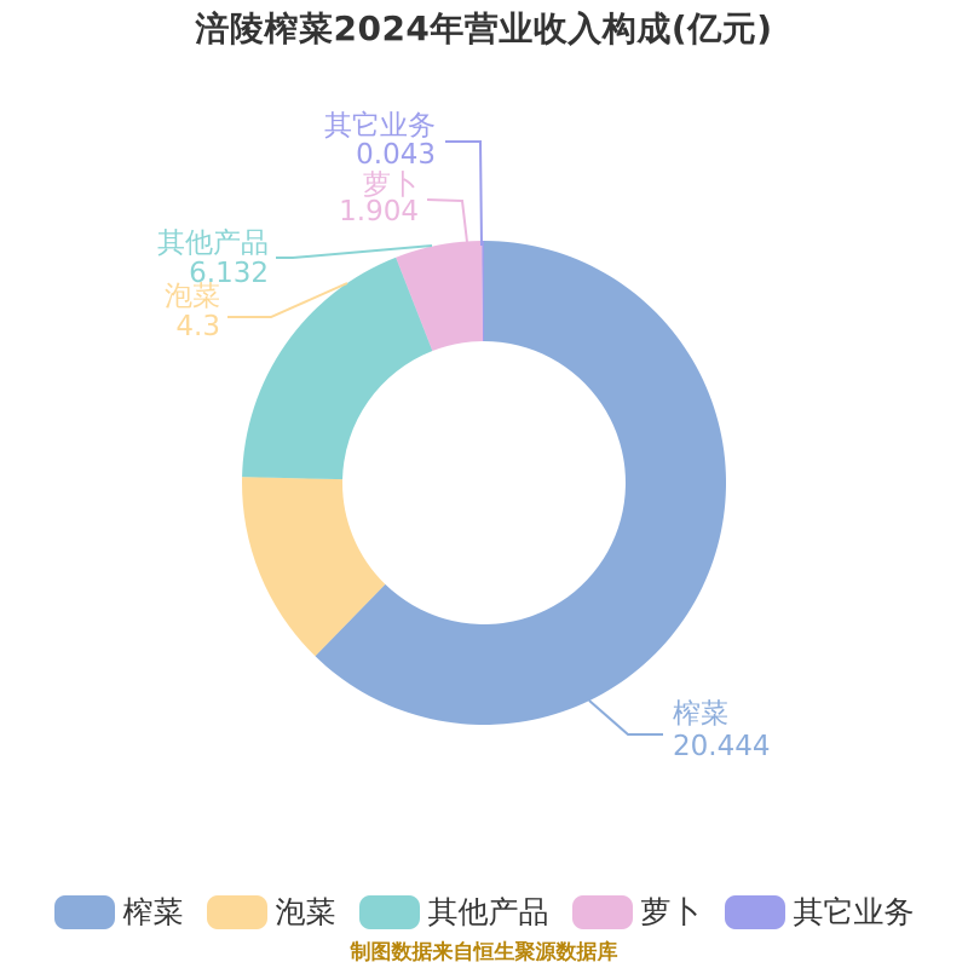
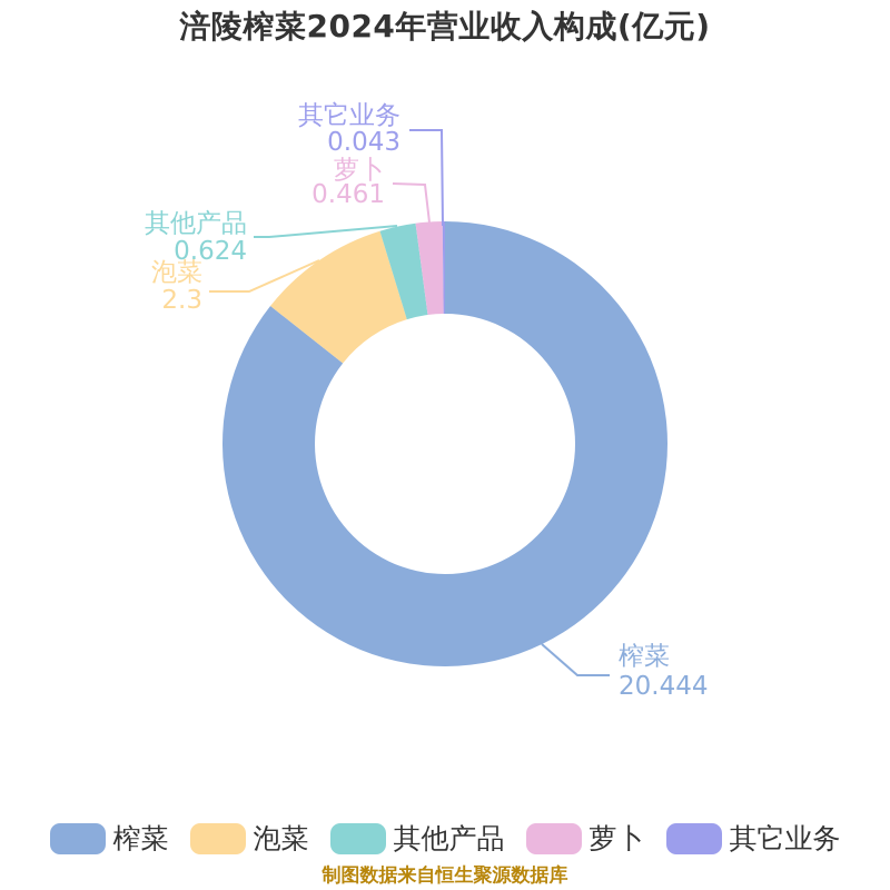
泡菜: 4.3 -> 2.3
其他产品: 6.132 -> 0.624
萝卜: 1.904 -> 0.461
